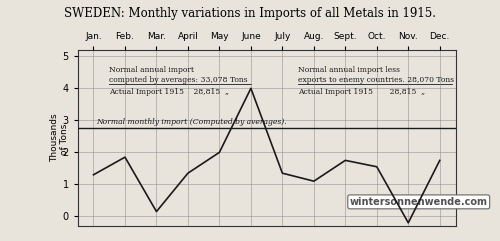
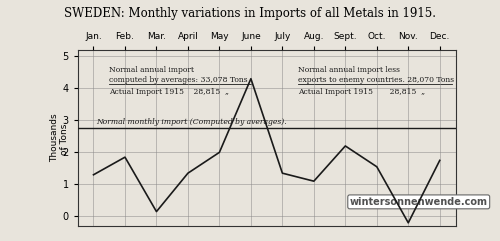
June: 4.00 -> 4.30
Sept.: 1.75 -> 2.20
